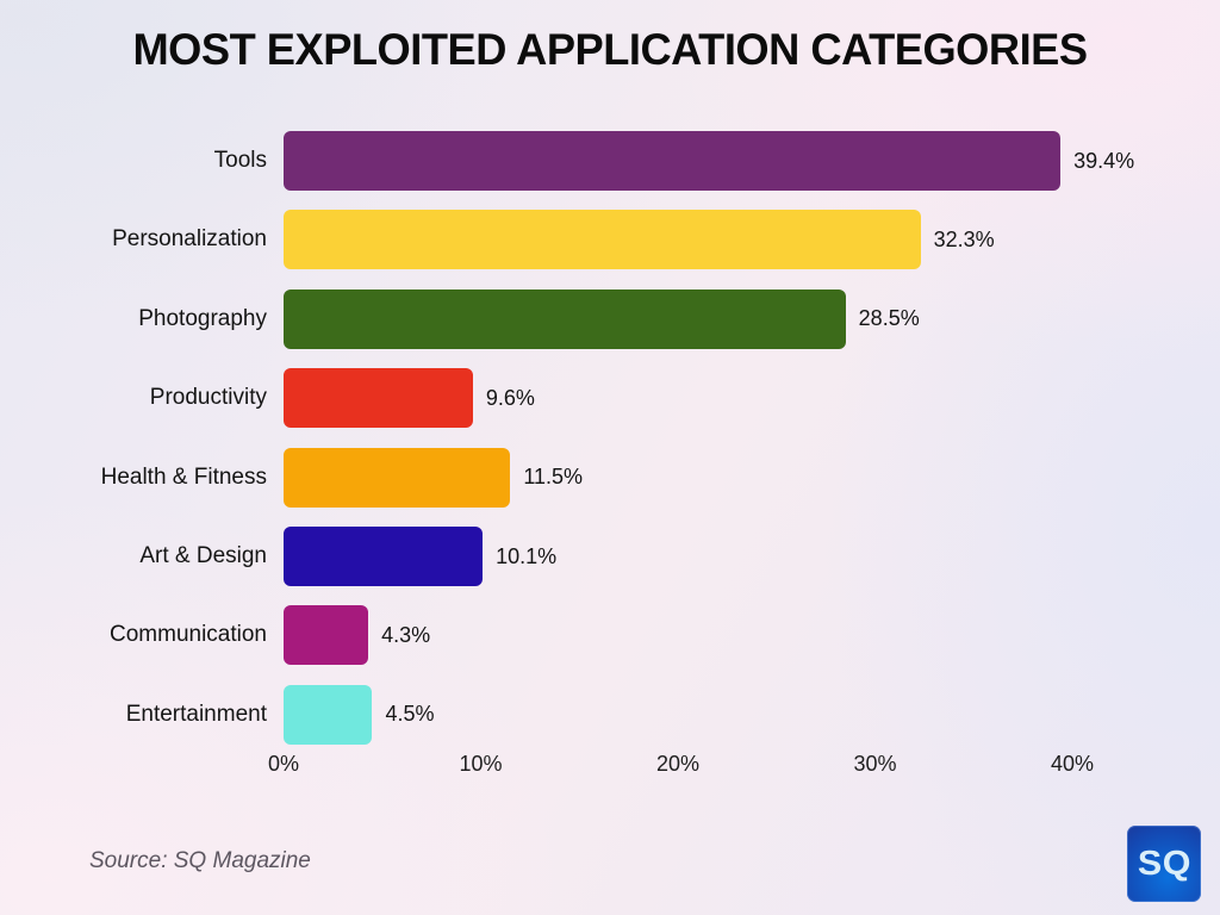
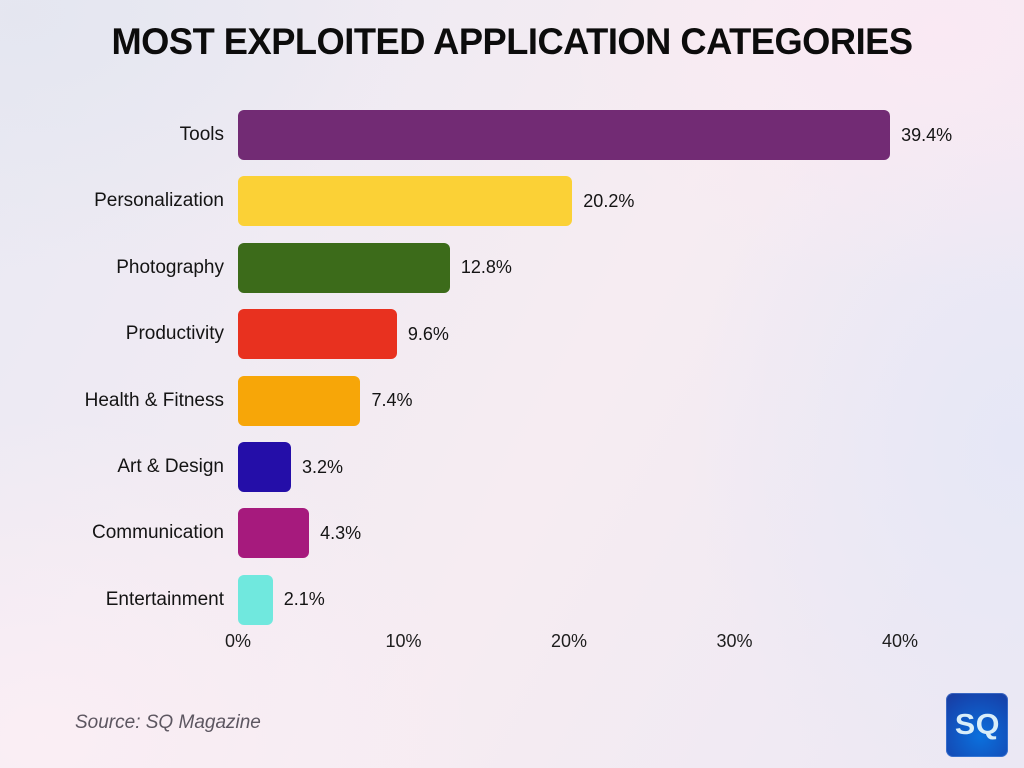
Personalization: 32.3% -> 20.2%
Photography: 28.5% -> 12.8%
Health & Fitness: 11.5% -> 7.4%
Art & Design: 10.1% -> 3.2%
Entertainment: 4.5% -> 2.1%
